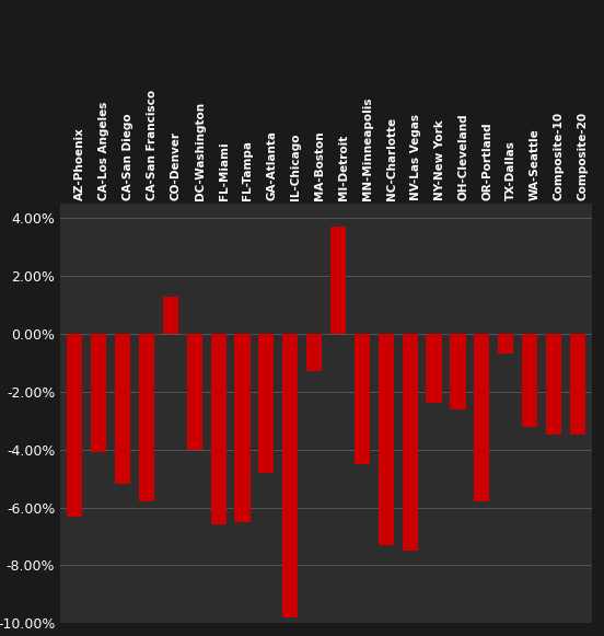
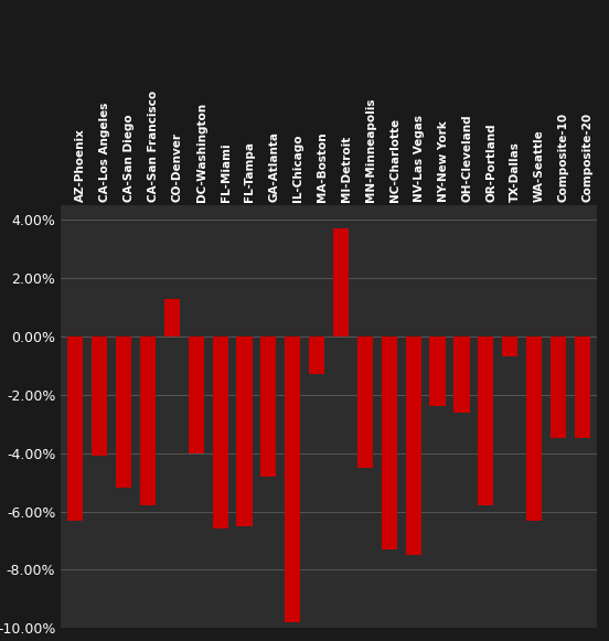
WA-Seattle: -3.2% -> -6.3%
